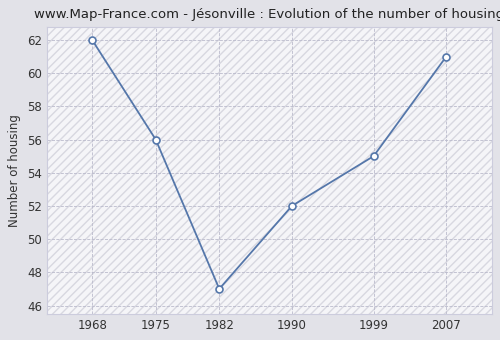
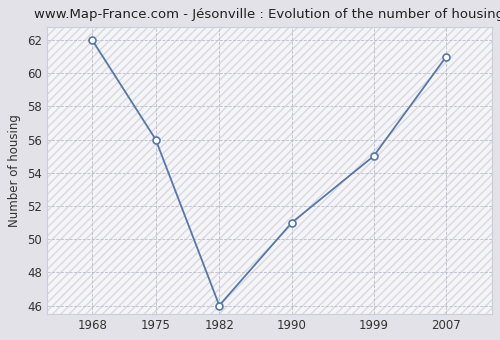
1982: 47 -> 46
1990: 52 -> 51
